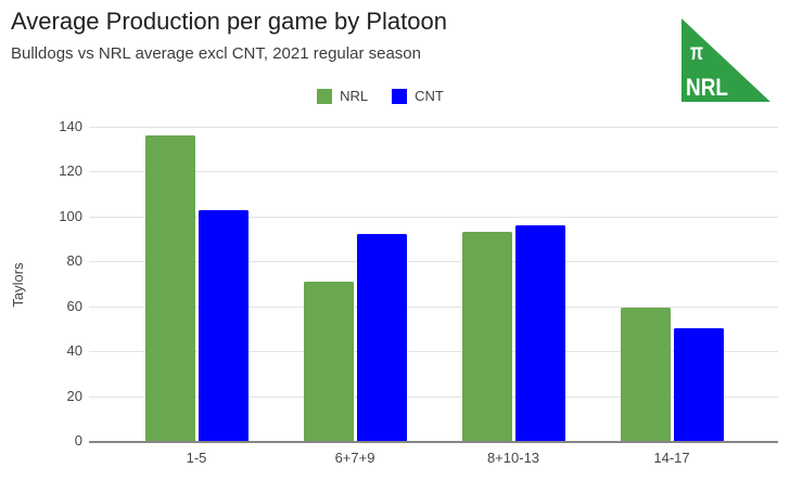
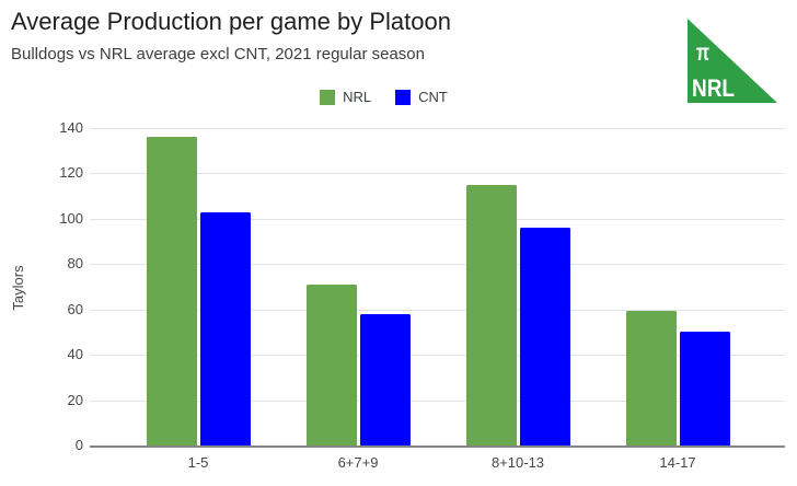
CNT/6+7+9: 92 -> 58
NRL/8+10-13: 93 -> 115
